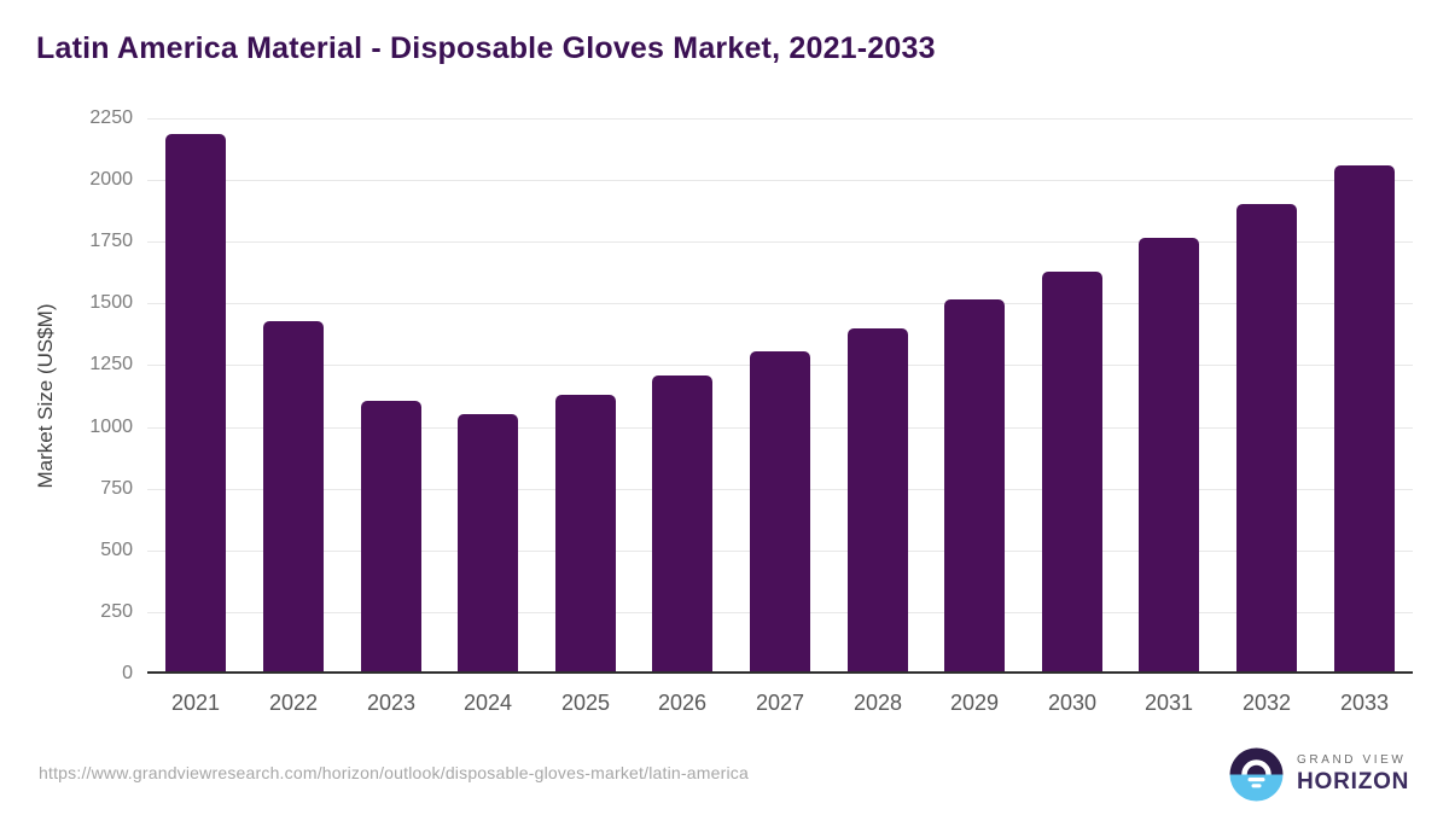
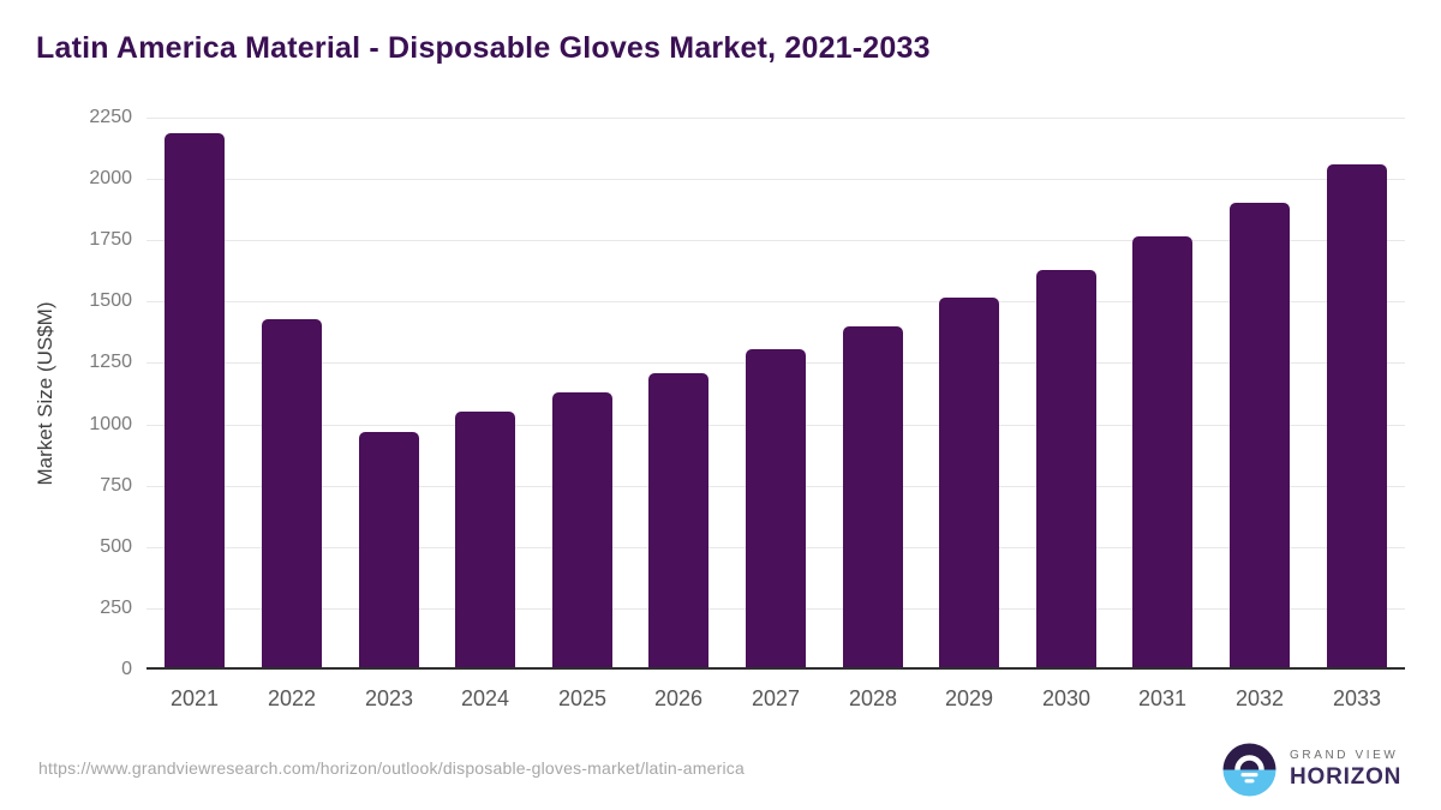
2023: 1100 -> 970
